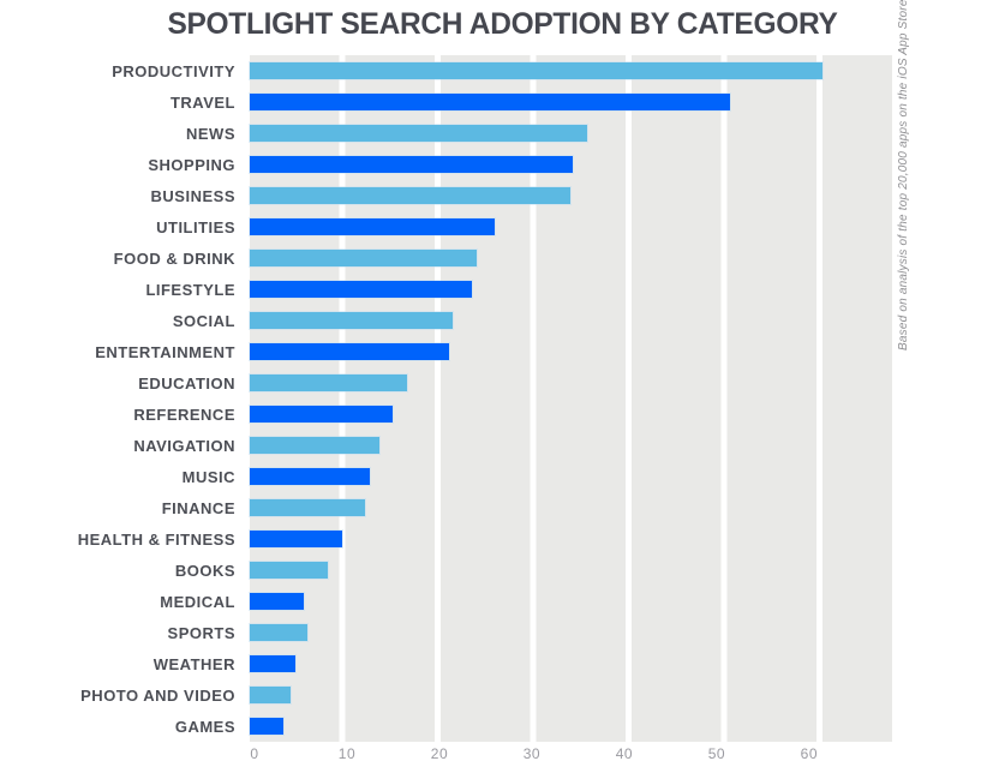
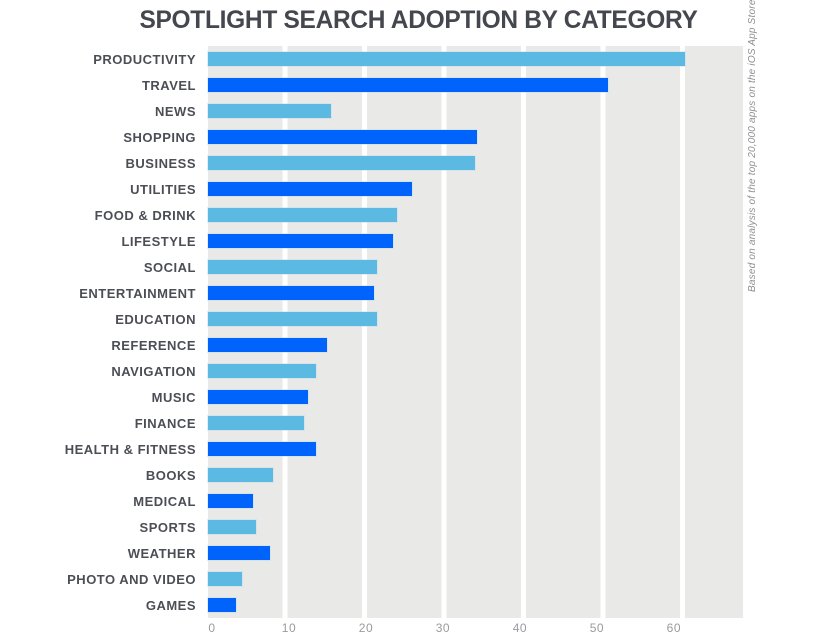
NEWS: 36 -> 16
EDUCATION: 17 -> 22
HEALTH & FITNESS: 10 -> 14
WEATHER: 5 -> 8
